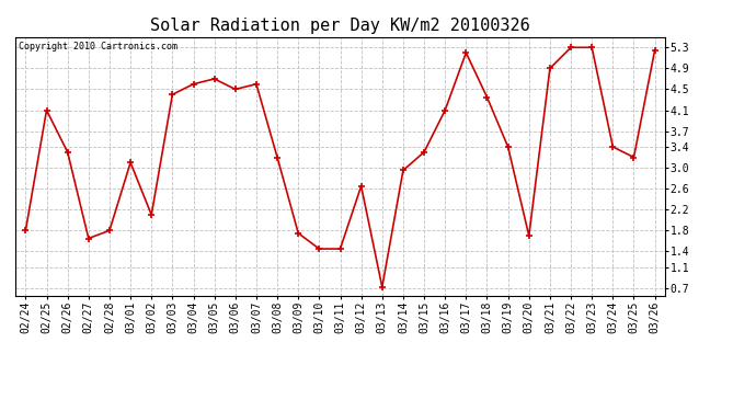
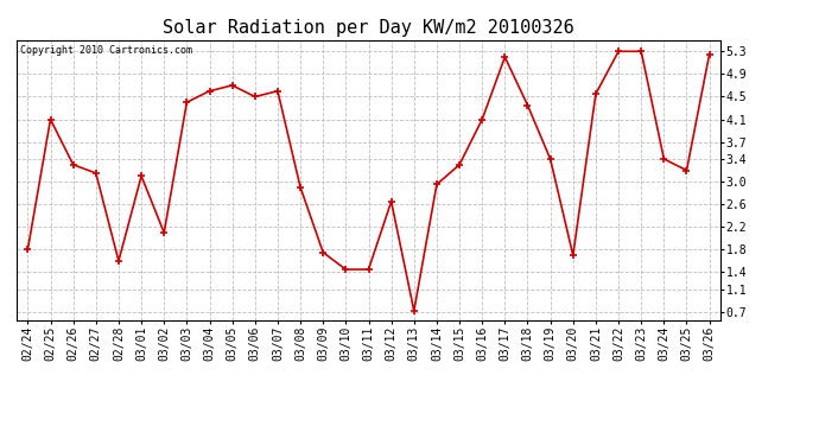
02/27: 1.65 -> 3.15
02/28: 1.80 -> 1.60
03/08: 3.20 -> 2.90
03/21: 4.90 -> 4.55
